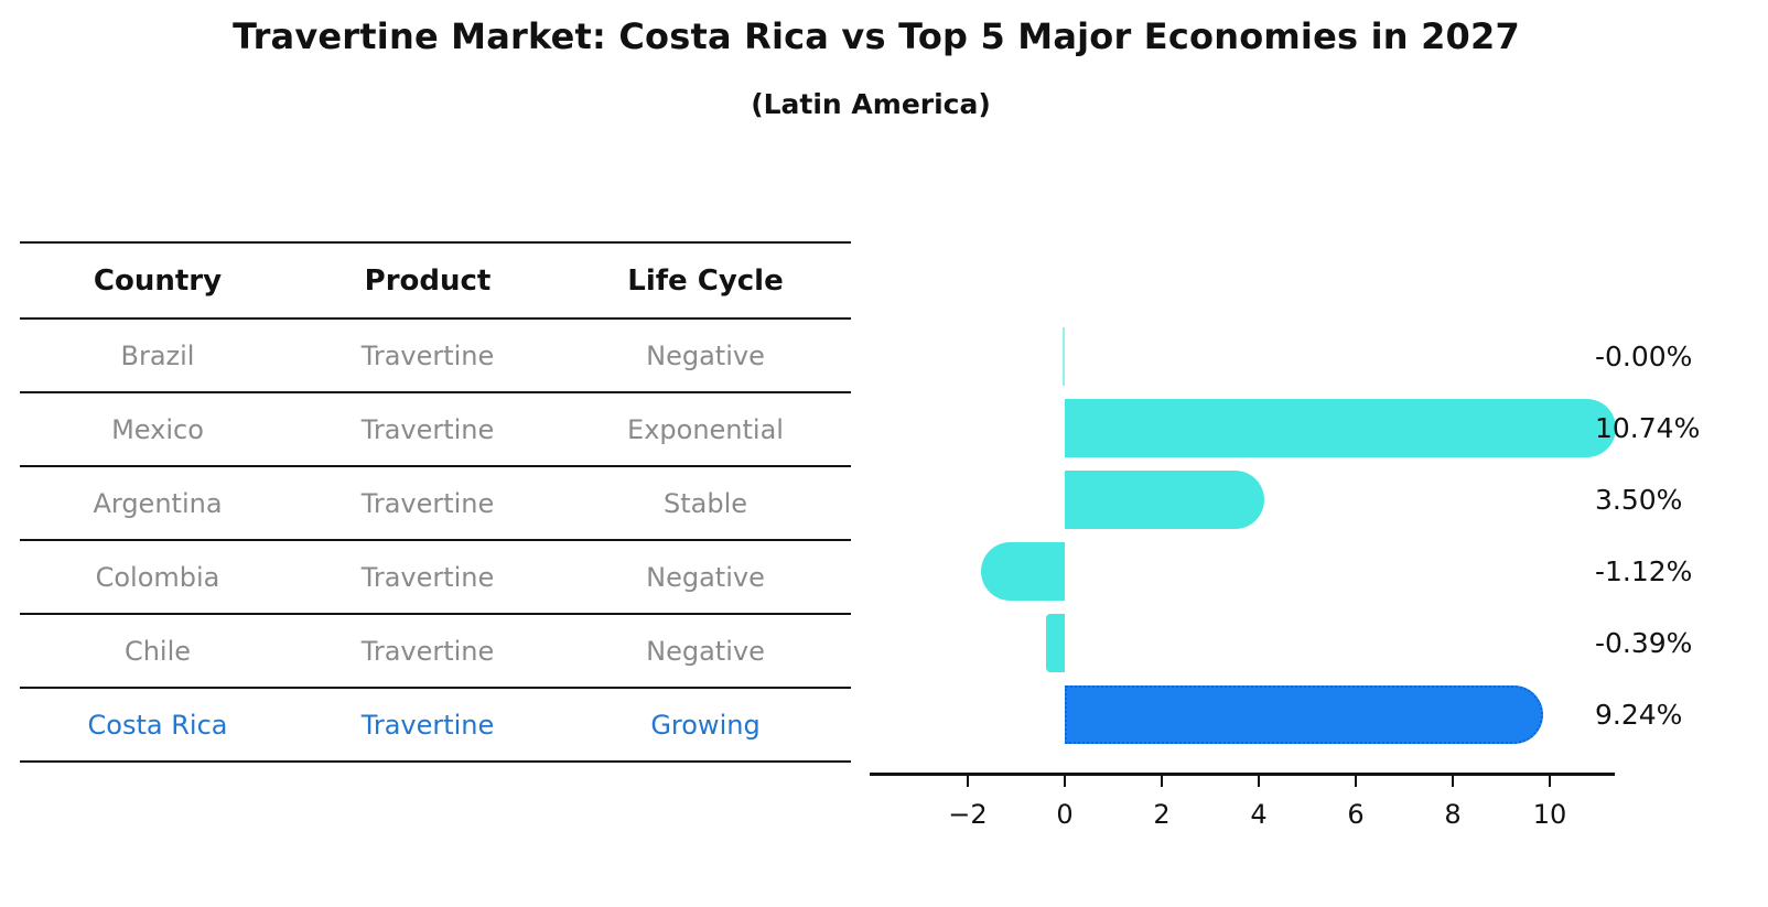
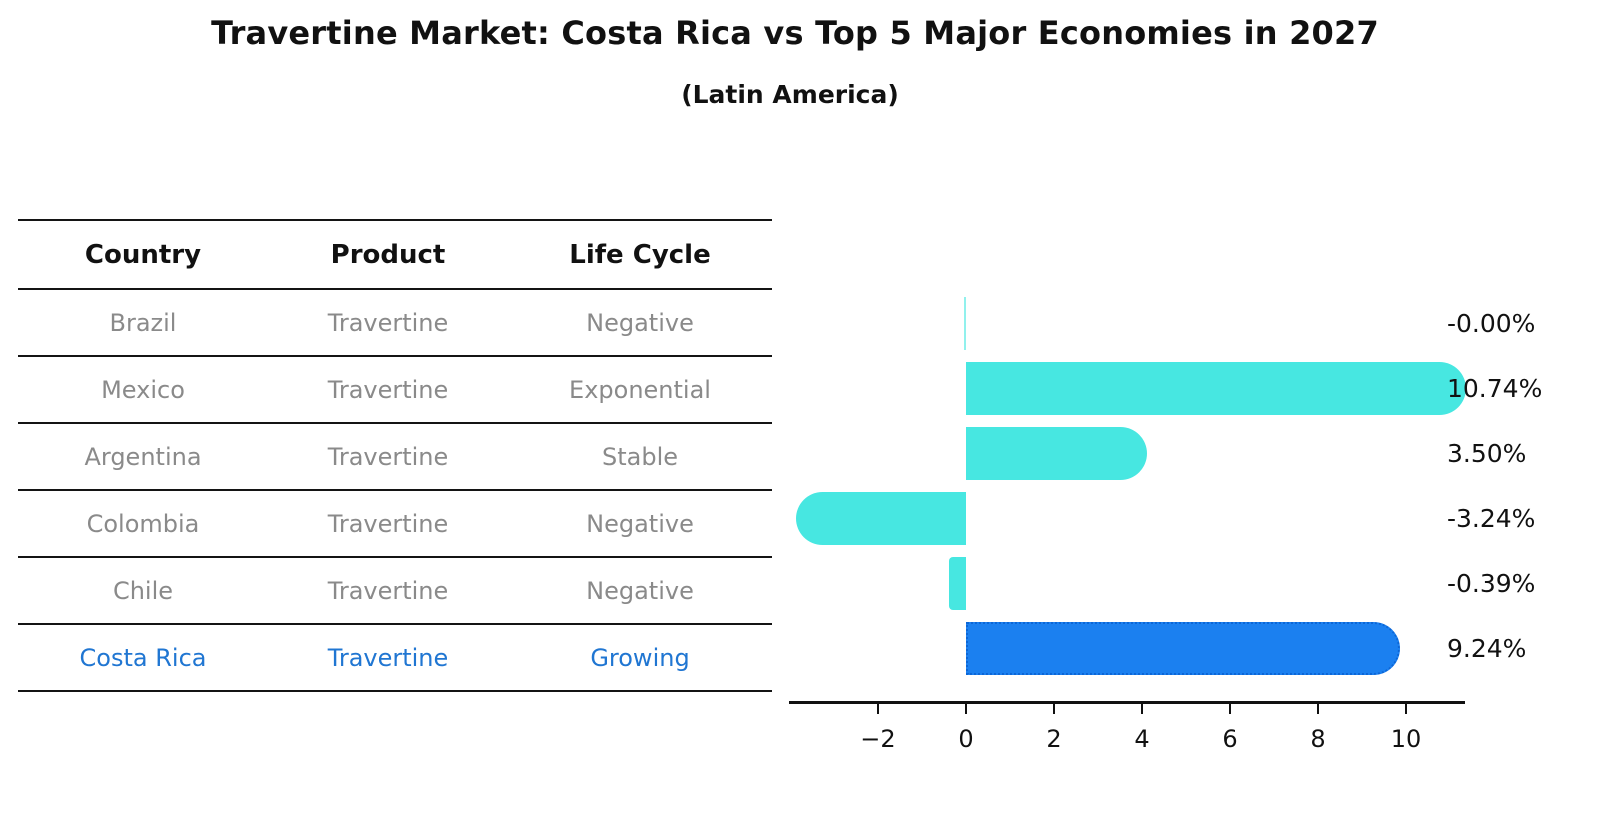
Colombia: -1.12% -> -3.24%
